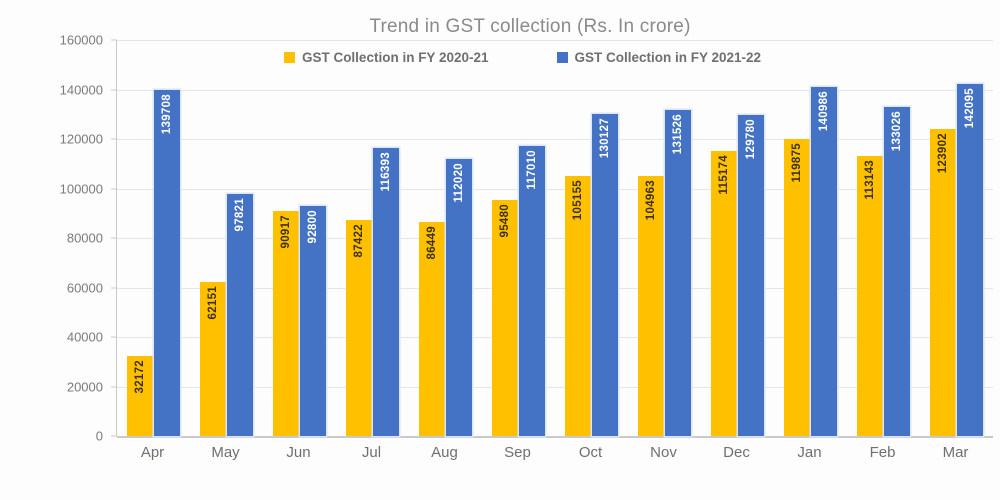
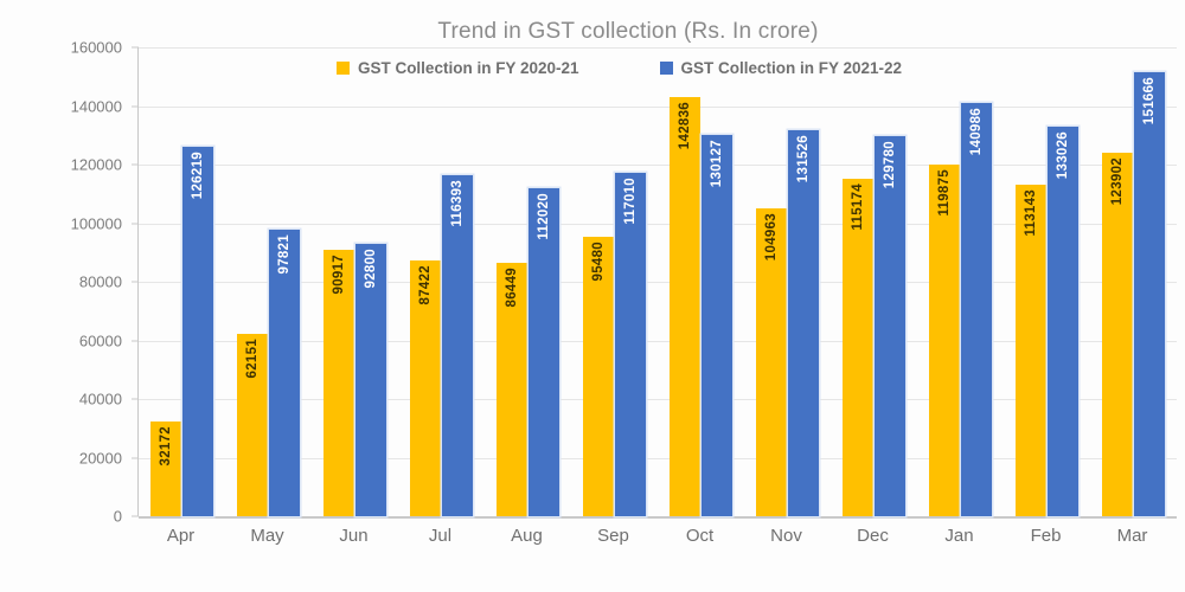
GST Collection in FY 2021-22/Apr: 139708 -> 126219
GST Collection in FY 2020-21/Oct: 105155 -> 142836
GST Collection in FY 2021-22/Mar: 142095 -> 151666
